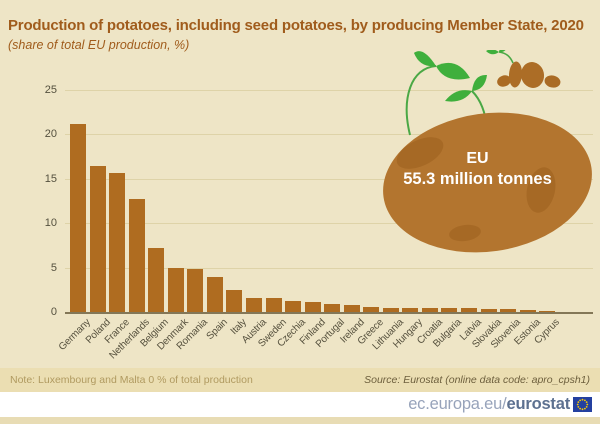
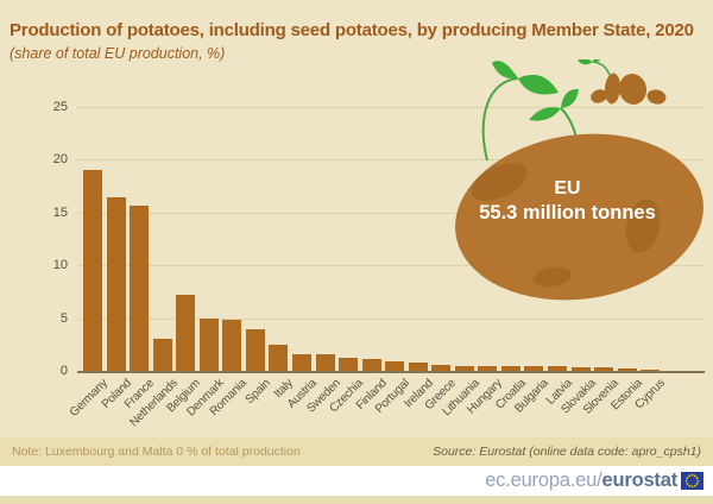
Germany: 21 -> 19
Netherlands: 13 -> 3
